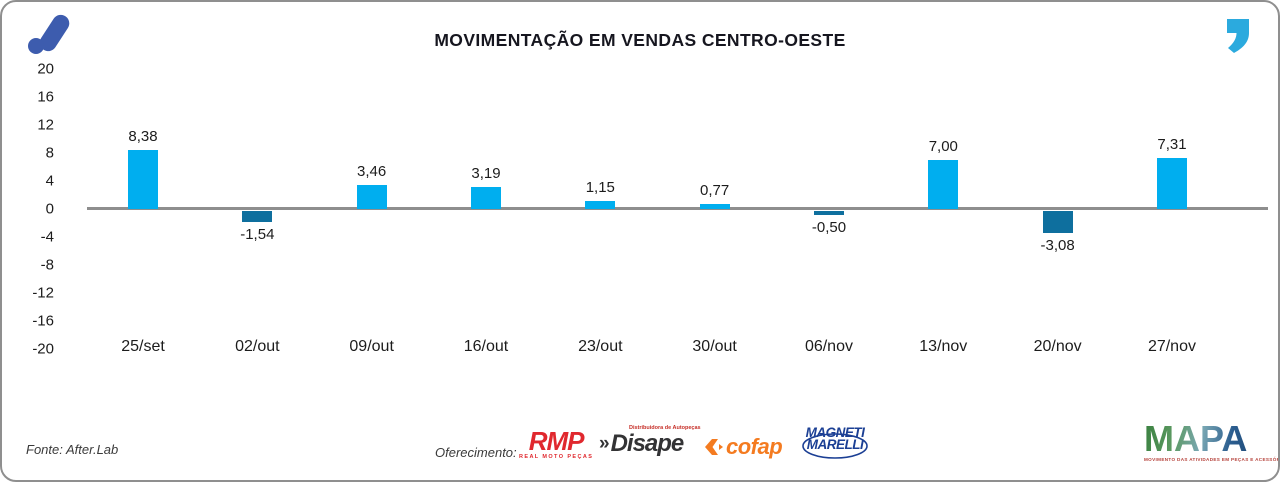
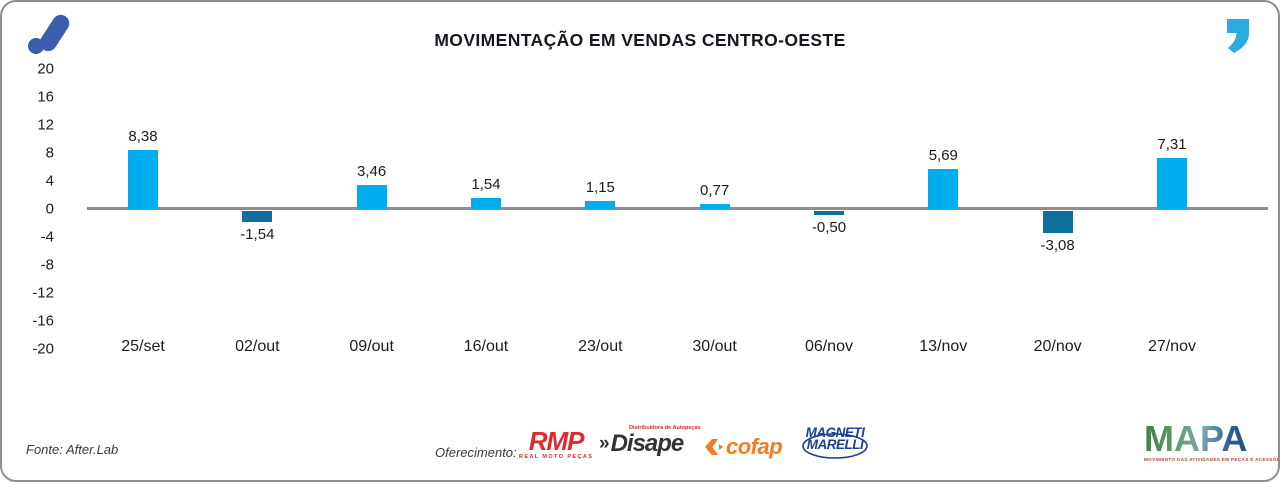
16/out: 3,19 -> 1,54
13/nov: 7,00 -> 5,69
